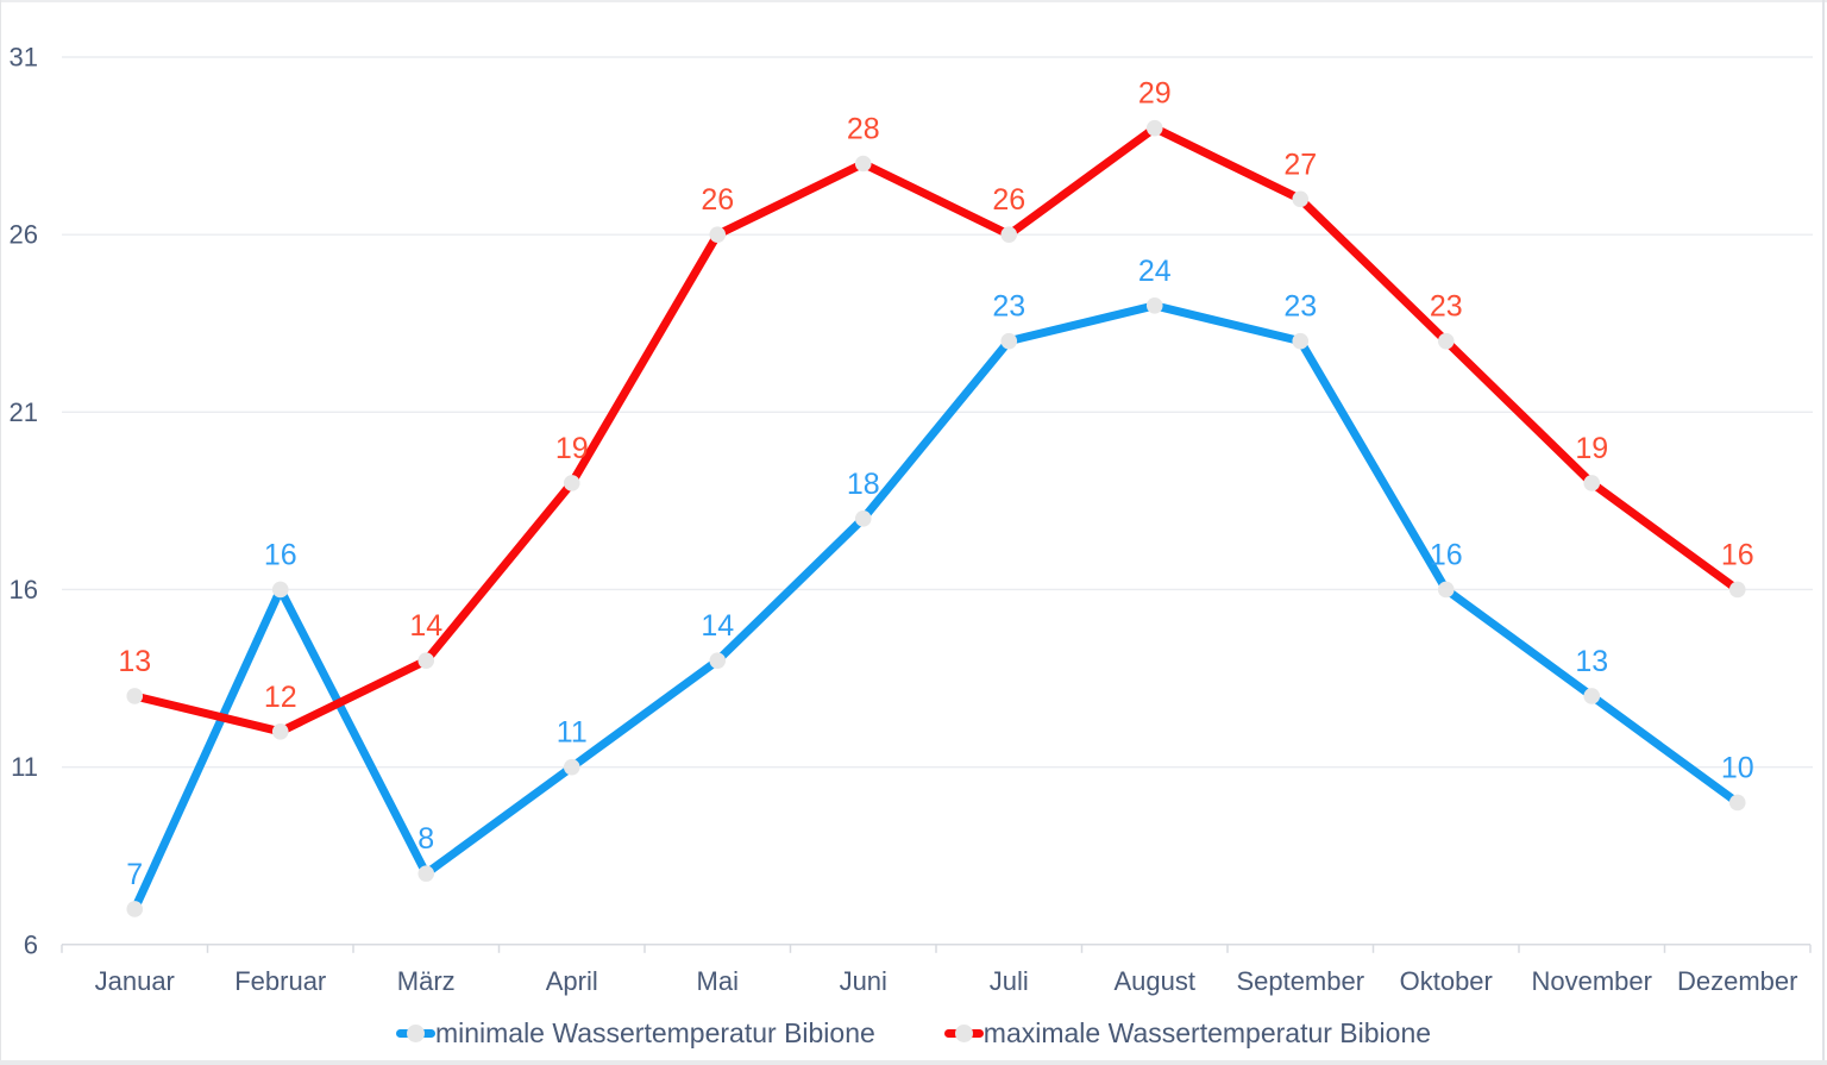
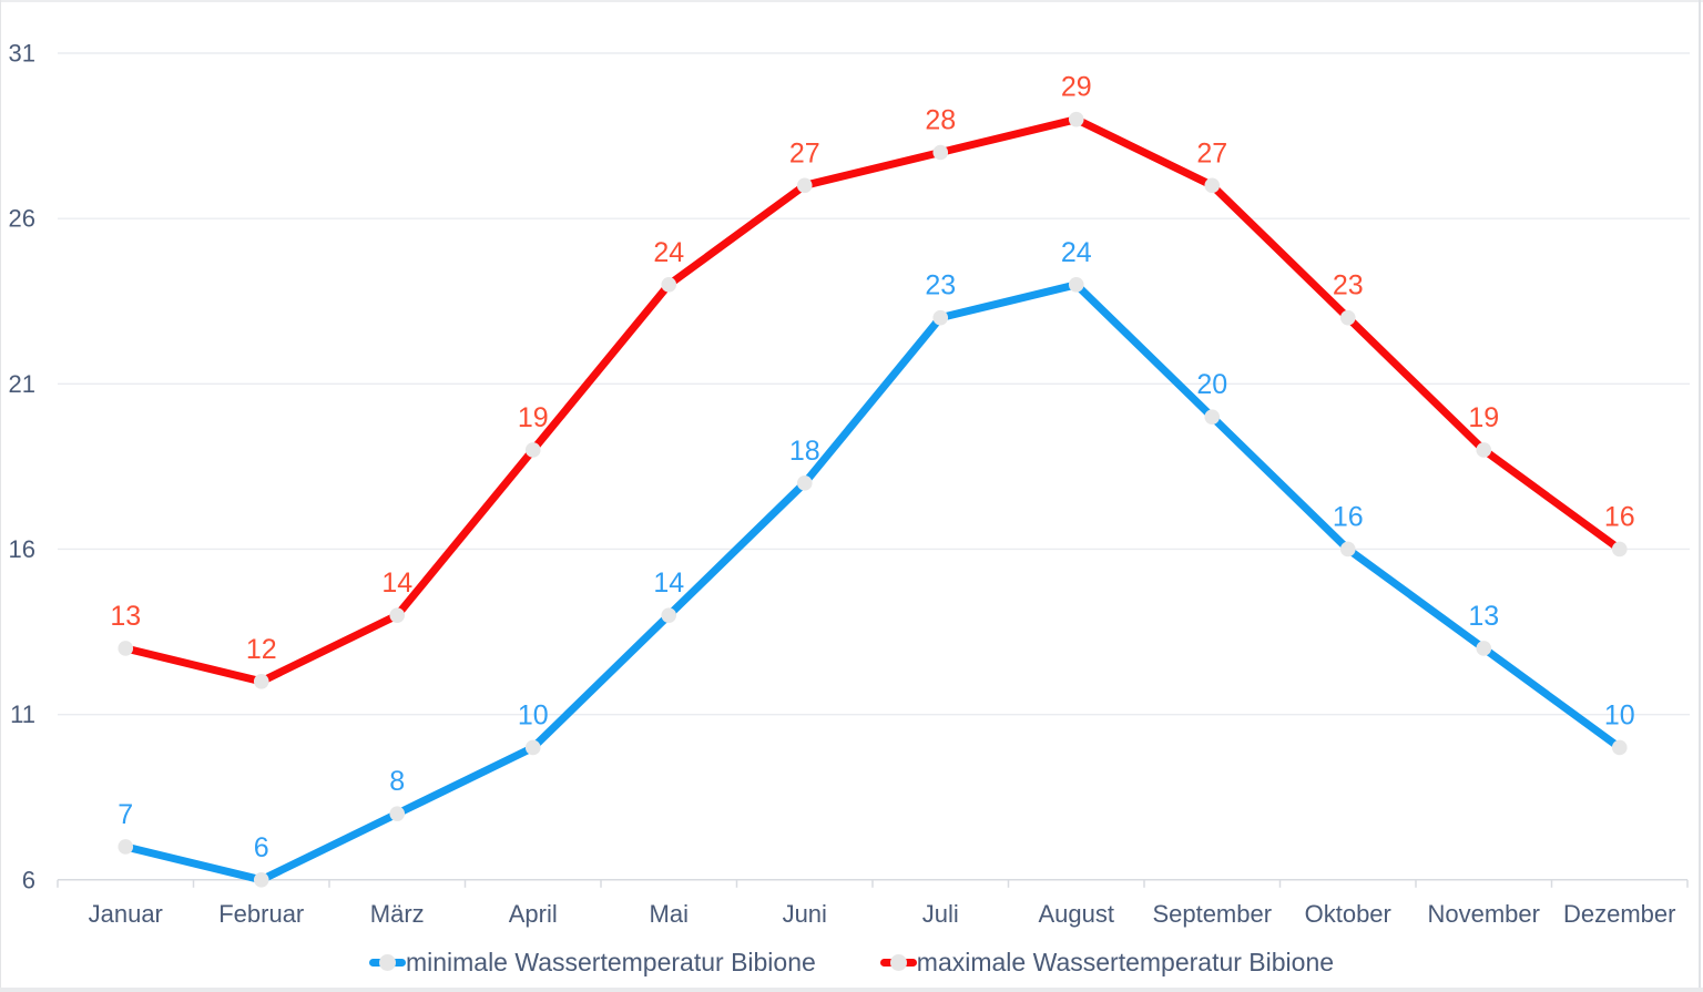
minimale Wassertemperatur Bibione/Februar: 16 -> 6
minimale Wassertemperatur Bibione/April: 11 -> 10
maximale Wassertemperatur Bibione/Mai: 26 -> 24
maximale Wassertemperatur Bibione/Juni: 28 -> 27
maximale Wassertemperatur Bibione/Juli: 26 -> 28
minimale Wassertemperatur Bibione/September: 23 -> 20
